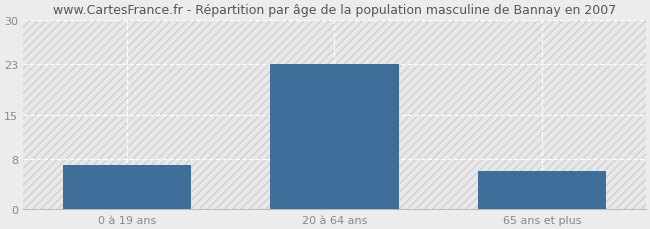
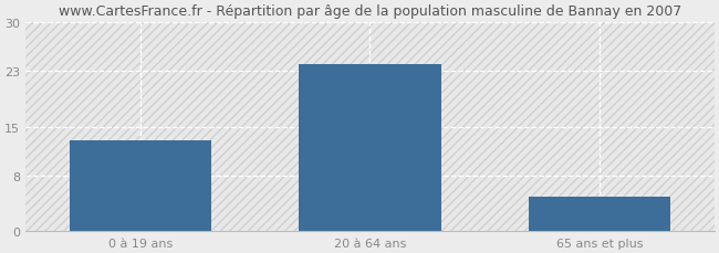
0 à 19 ans: 7 -> 13
20 à 64 ans: 23 -> 24
65 ans et plus: 6 -> 5
